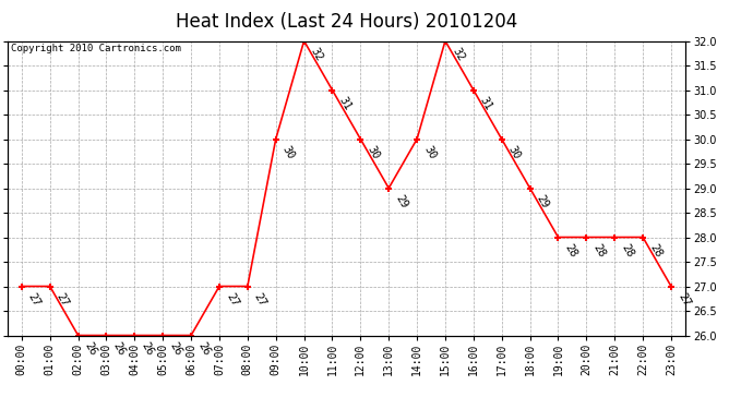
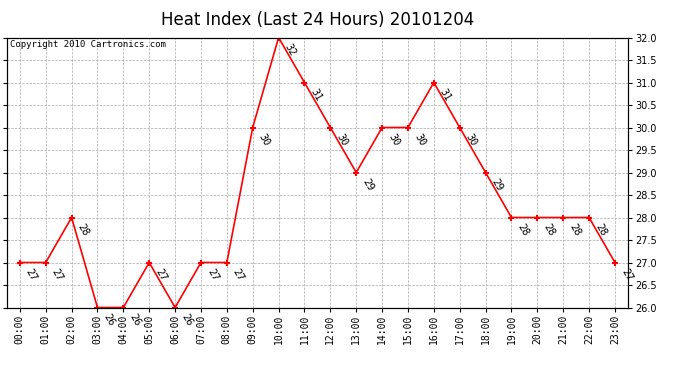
02:00: 26 -> 28
05:00: 26 -> 27
15:00: 32 -> 30
